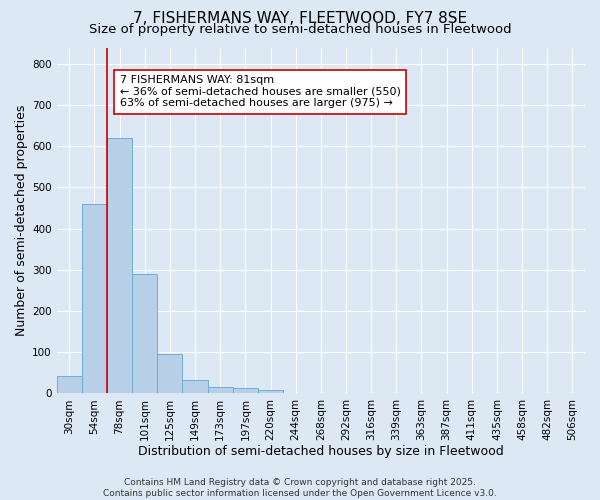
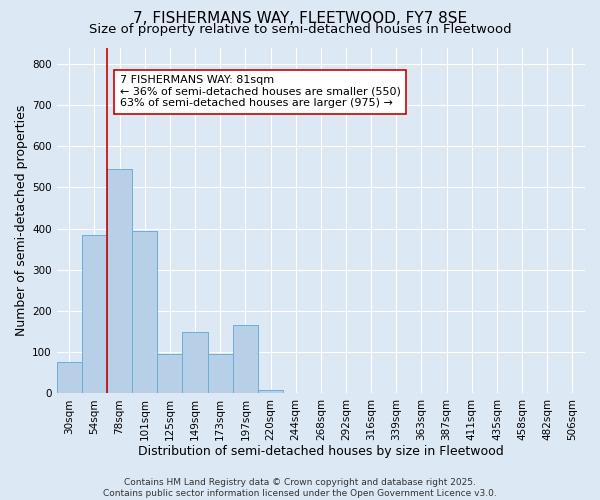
30sqm: 42 -> 75
54sqm: 460 -> 385
78sqm: 620 -> 545
101sqm: 290 -> 395
149sqm: 33 -> 150
173sqm: 16 -> 95
197sqm: 13 -> 165
